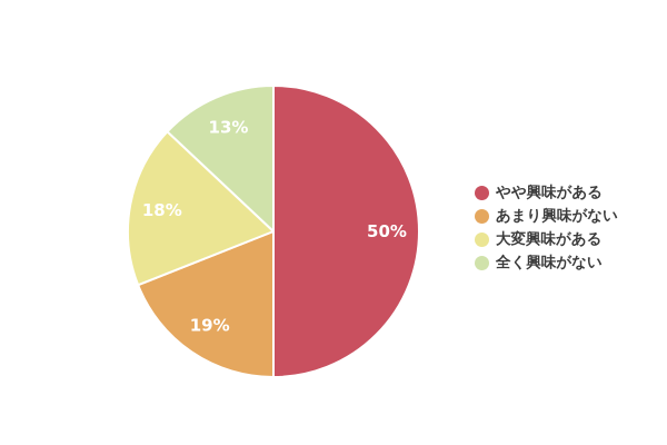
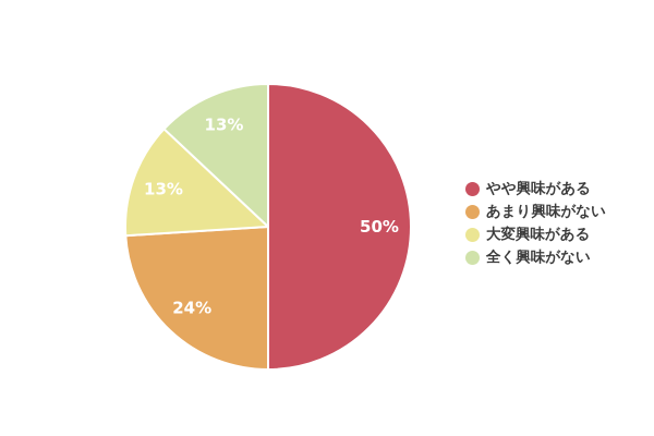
あまり興味がない: 19% -> 24%
大変興味がある: 18% -> 13%
